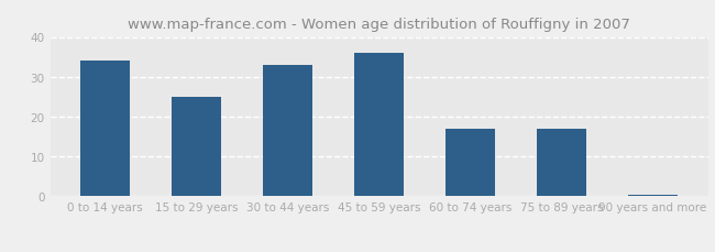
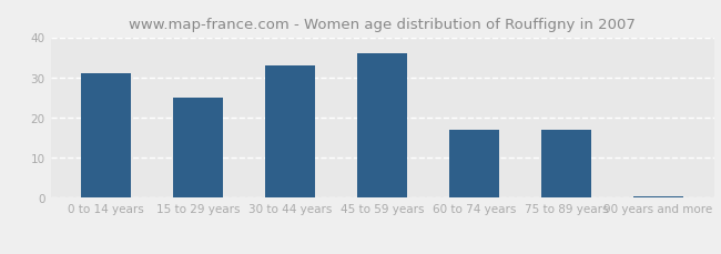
0 to 14 years: 34.0 -> 31.0
